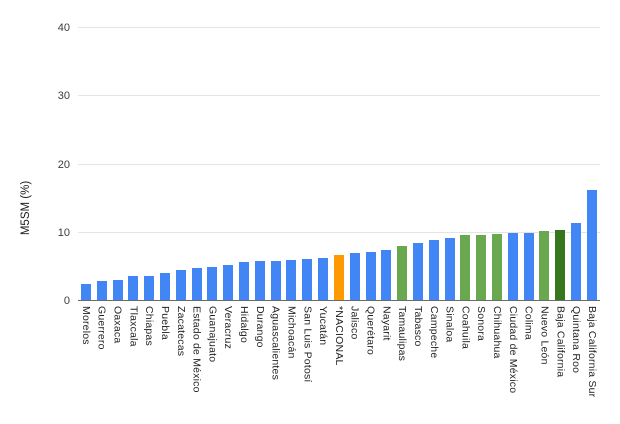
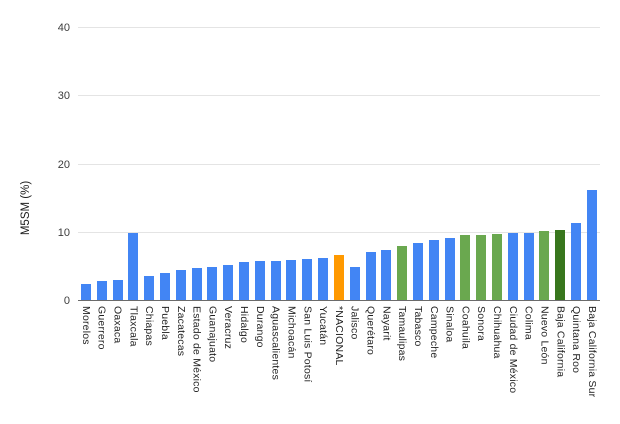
Tlaxcala: 4 -> 10
Jalisco: 7 -> 5
